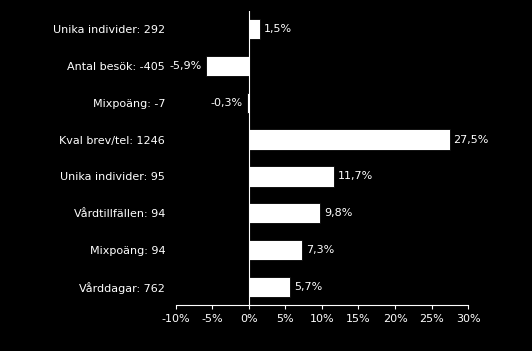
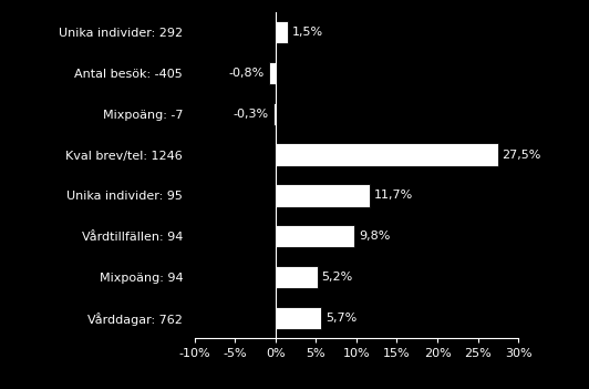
Antal besök: -405: -5,9% -> -0,8%
Mixpoäng: 94: 7,3% -> 5,2%
